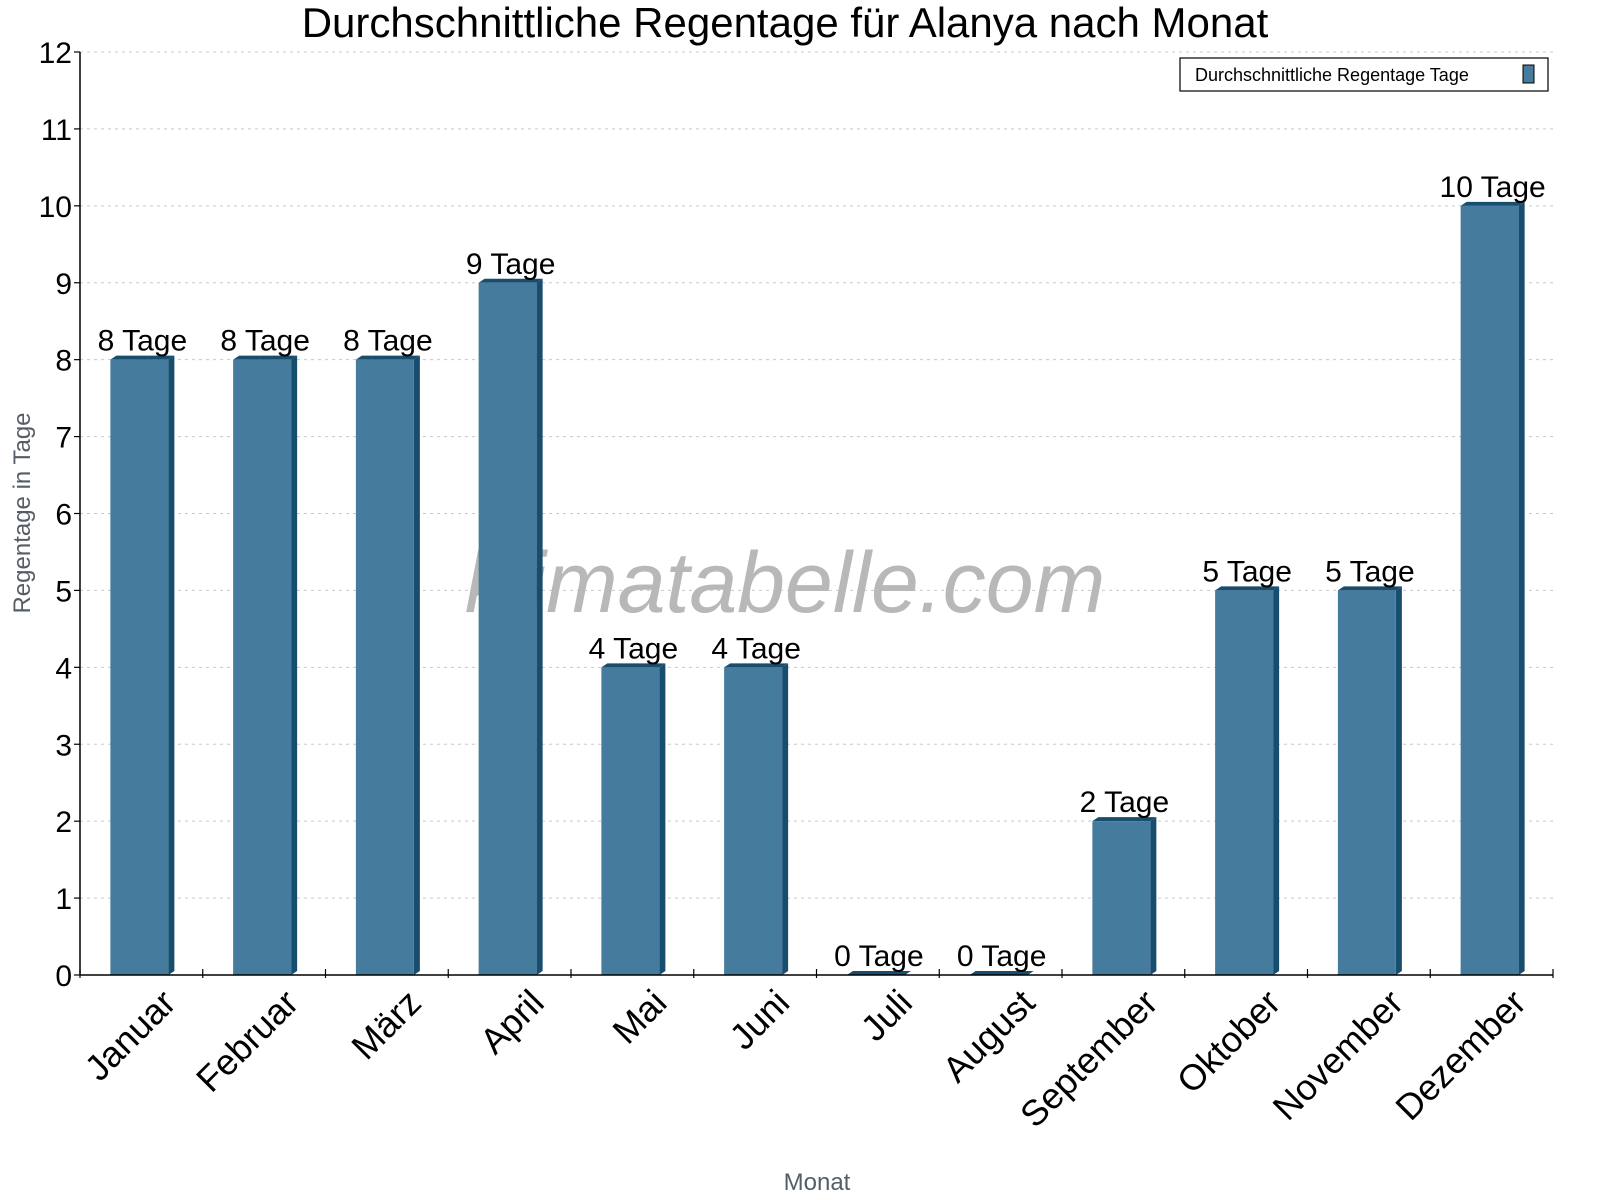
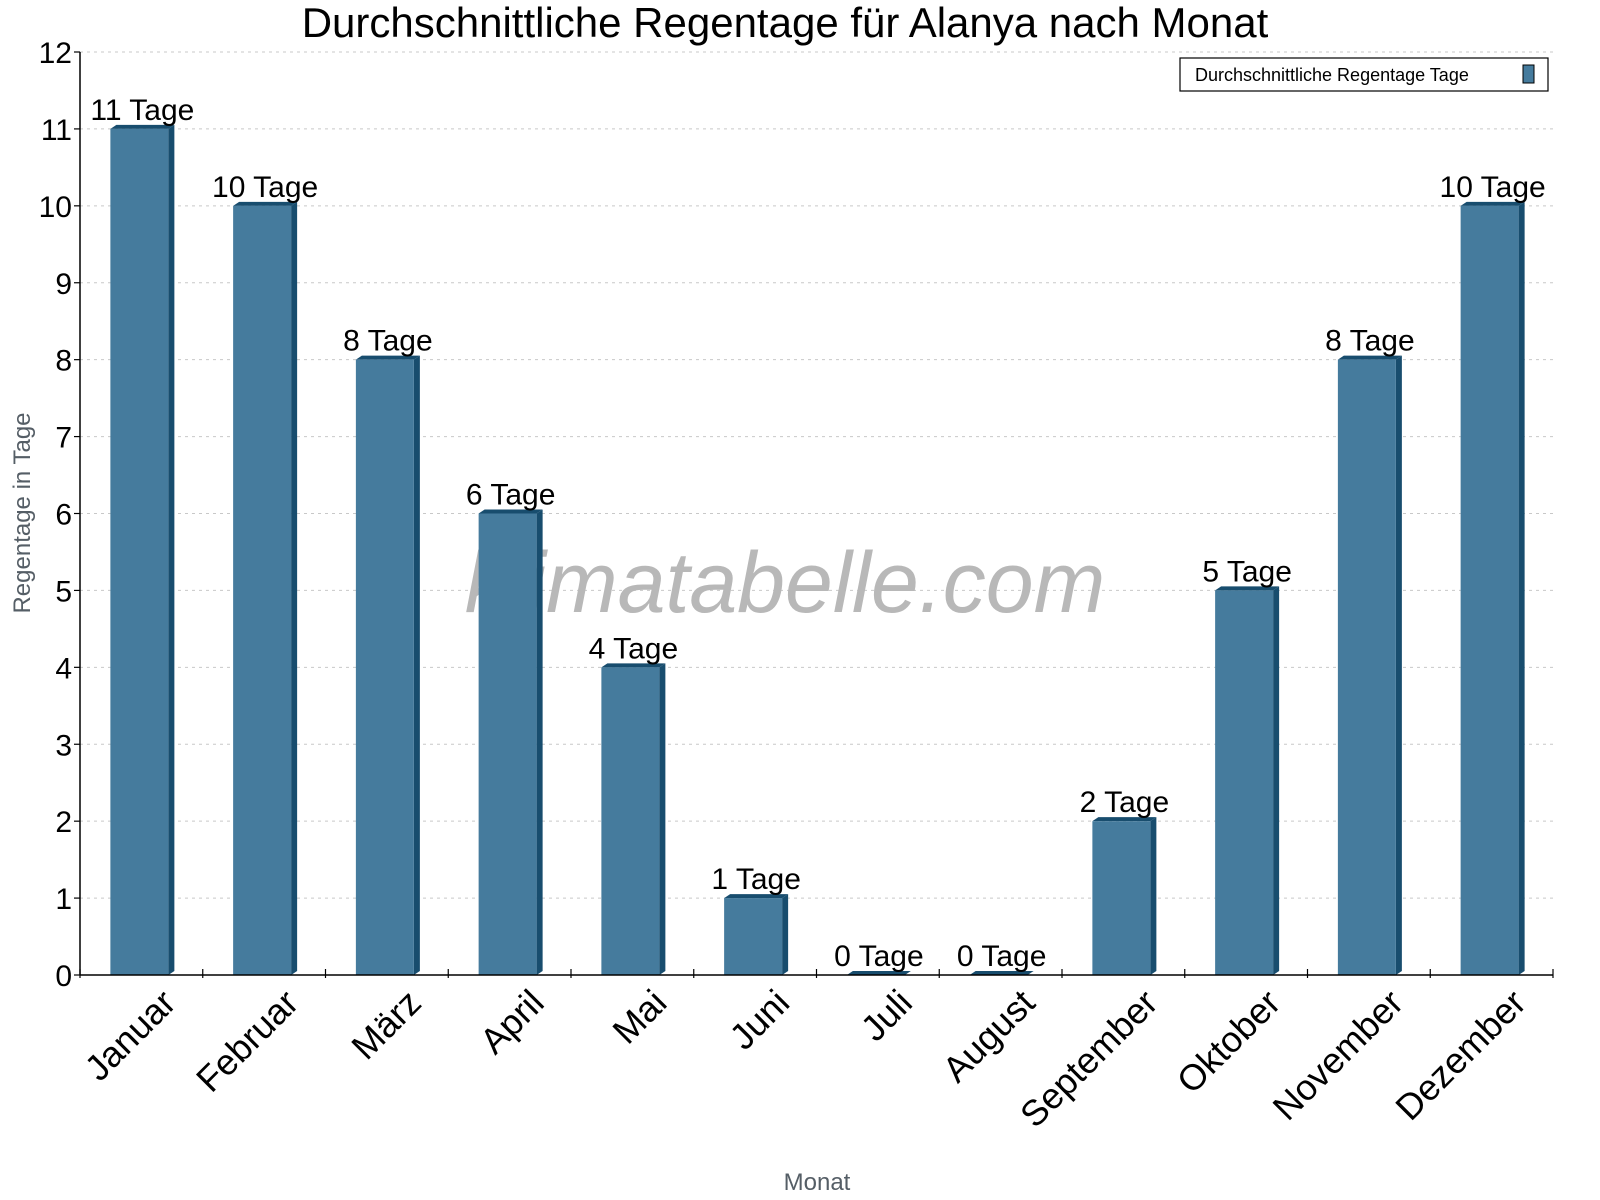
Januar: 8 -> 11
Februar: 8 -> 10
April: 9 -> 6
Juni: 4 -> 1
November: 5 -> 8
